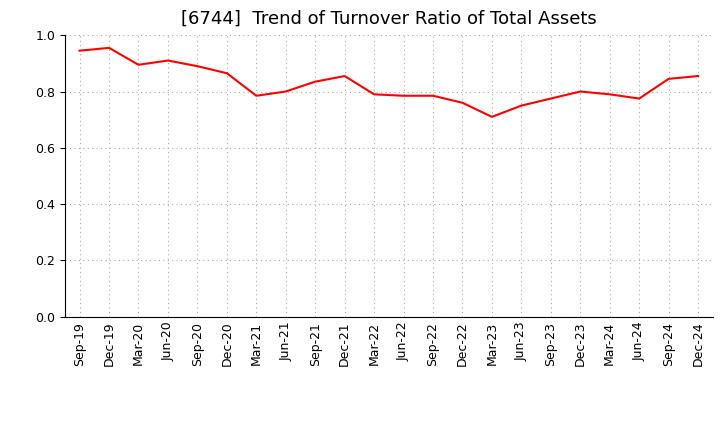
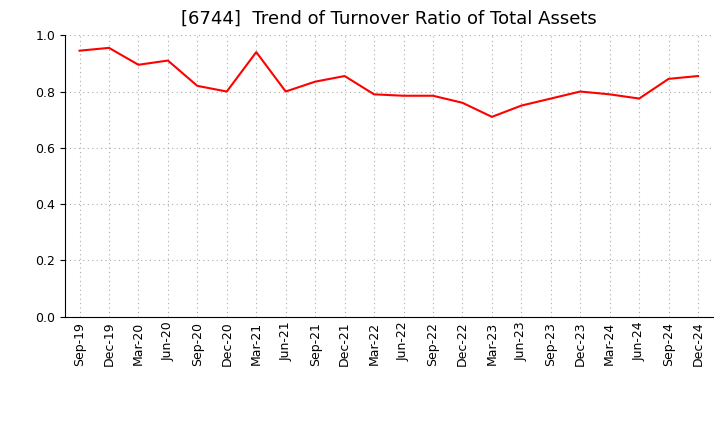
Sep-20: 0.890 -> 0.820
Dec-20: 0.865 -> 0.800
Mar-21: 0.785 -> 0.940
